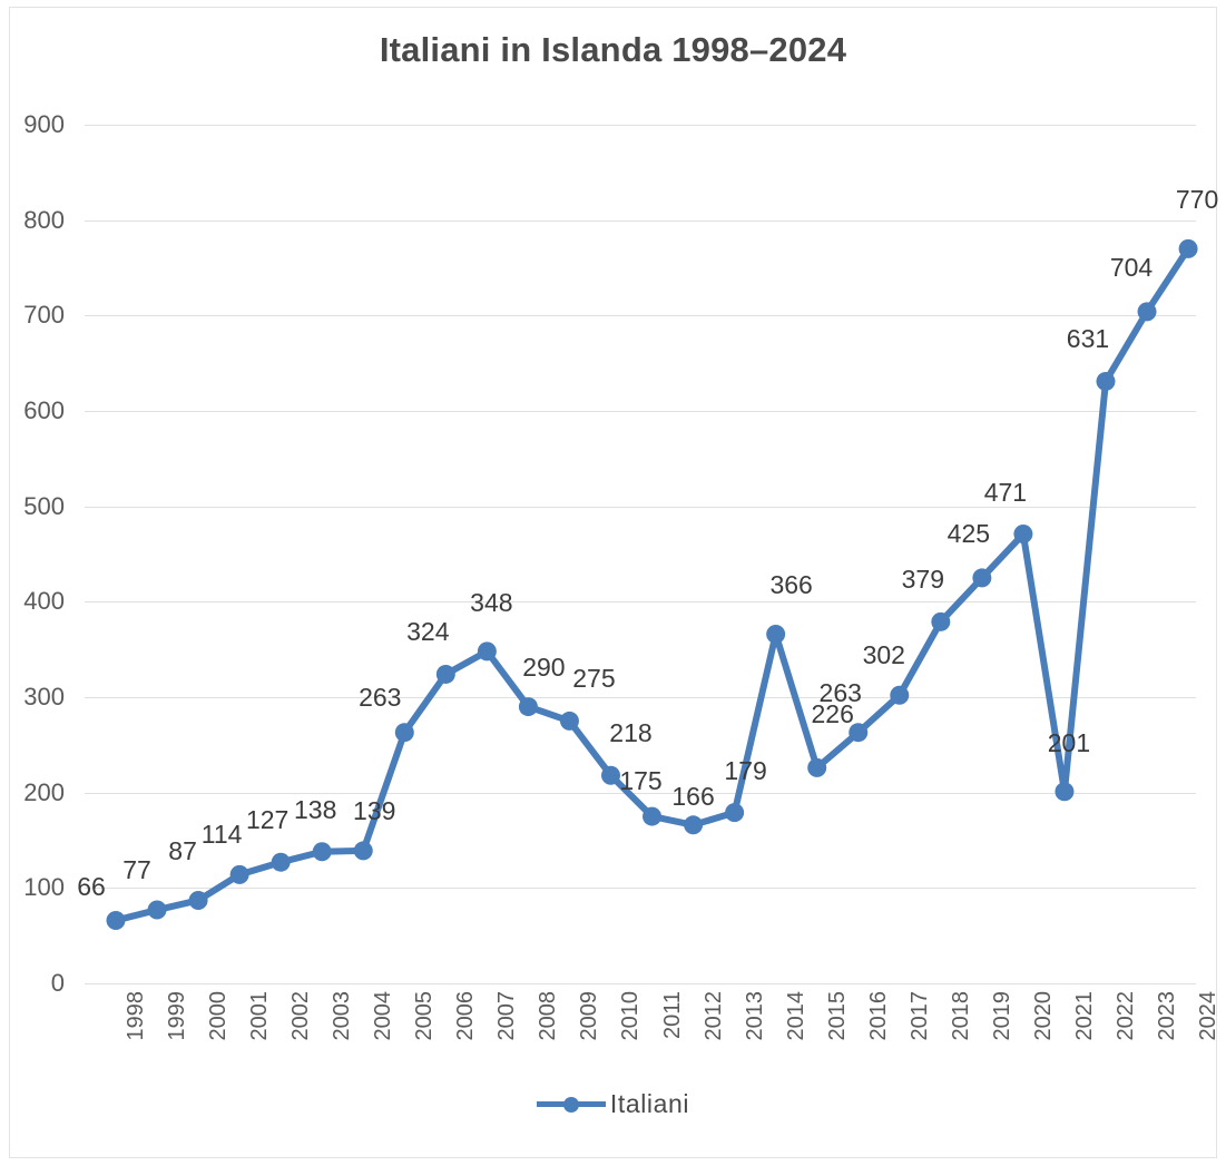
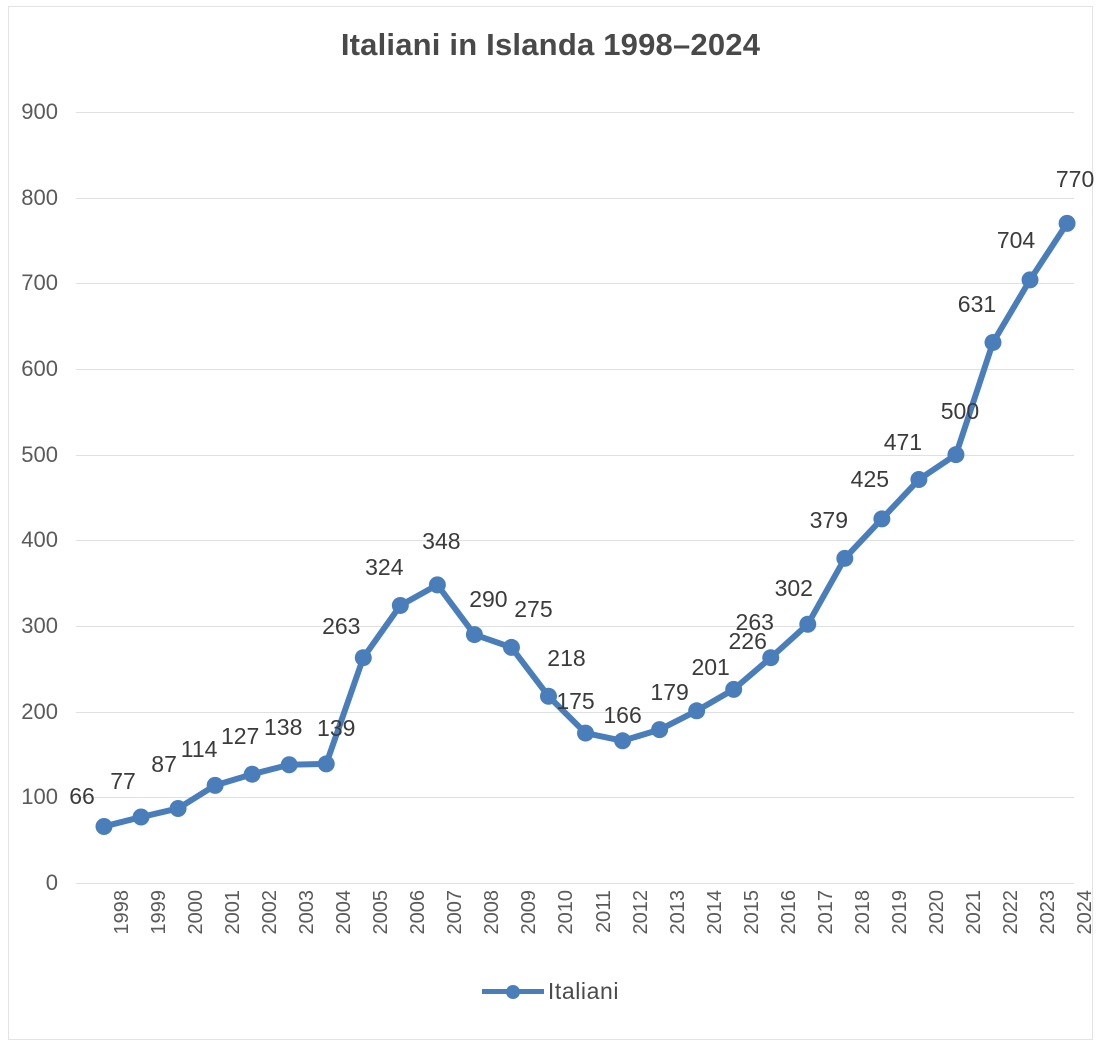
2014: 366 -> 201
2021: 201 -> 500
